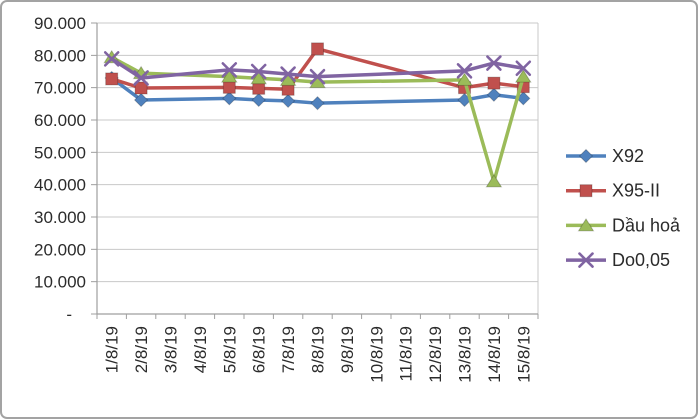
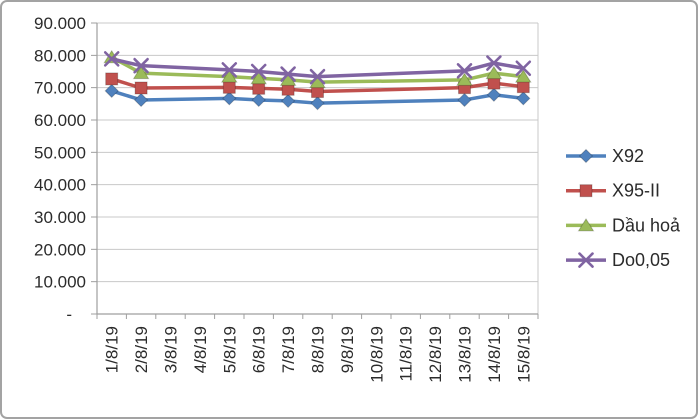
X92/1/8/19: 73000 -> 69000
Do0,05/2/8/19: 73000 -> 77000
X95-II/8/8/19: 82000 -> 69000
Dầu hoả/14/8/19: 41000 -> 74000
